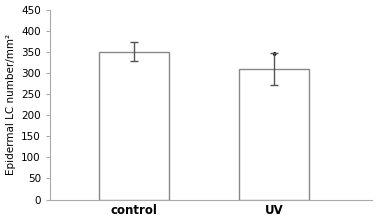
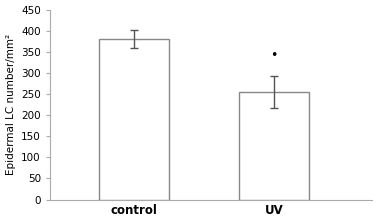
control: 350 -> 380
UV: 310 -> 255
